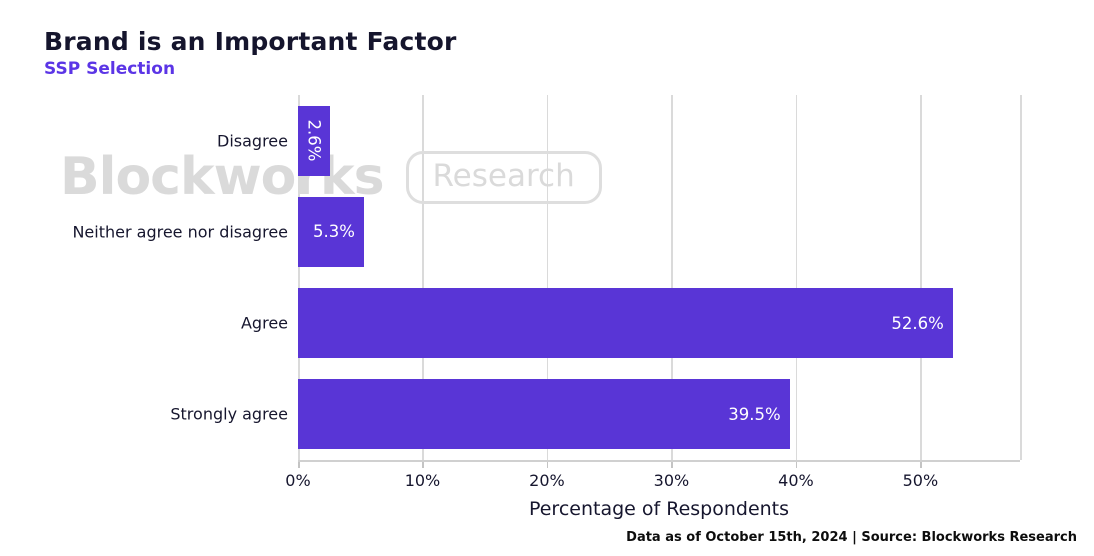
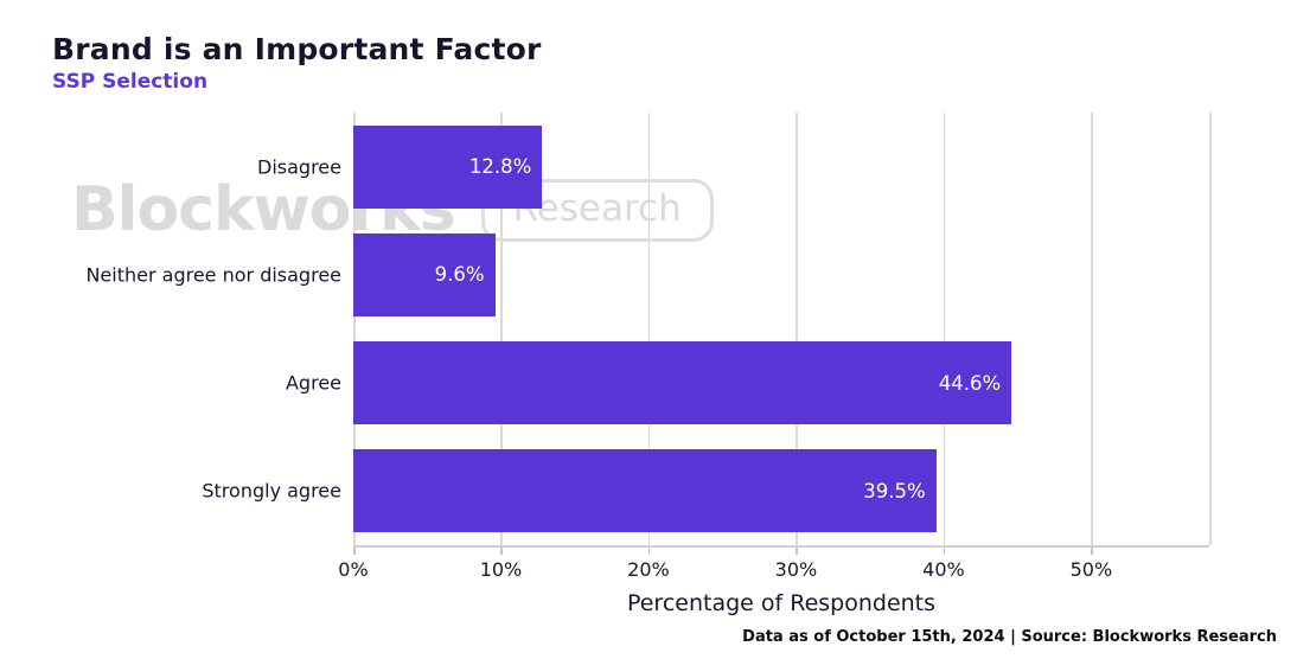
Disagree: 2.6% -> 12.8%
Neither agree nor disagree: 5.3% -> 9.6%
Agree: 52.6% -> 44.6%
